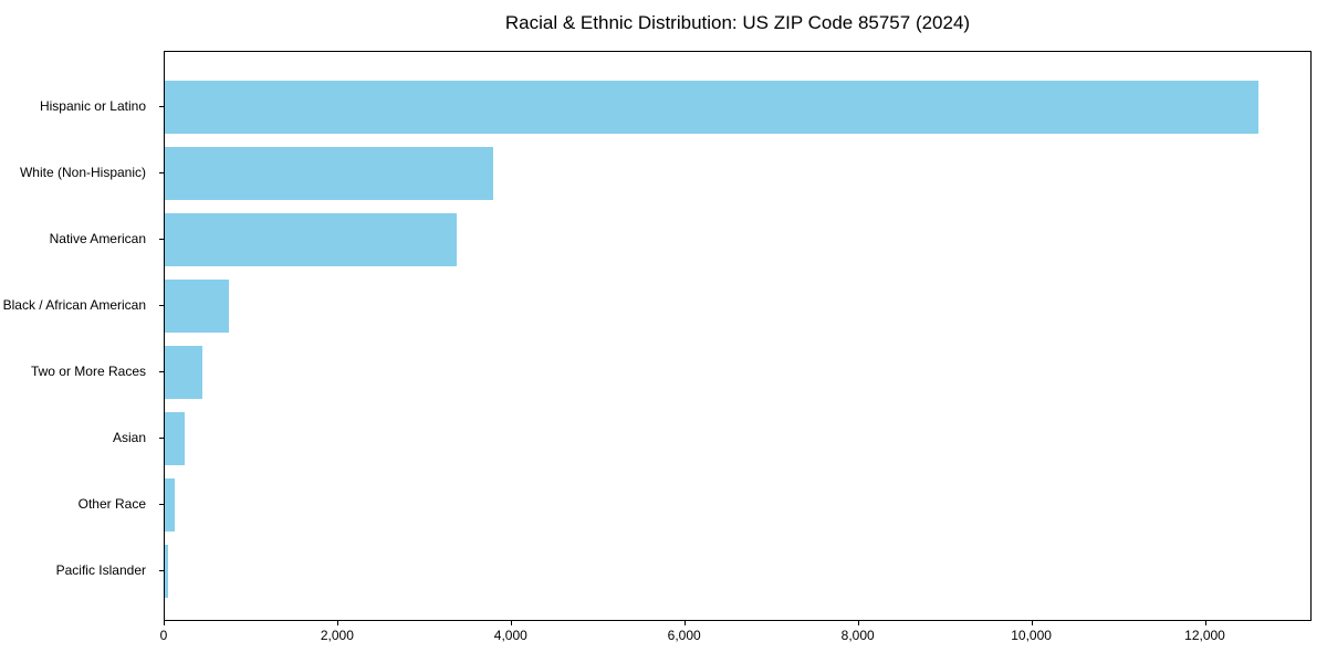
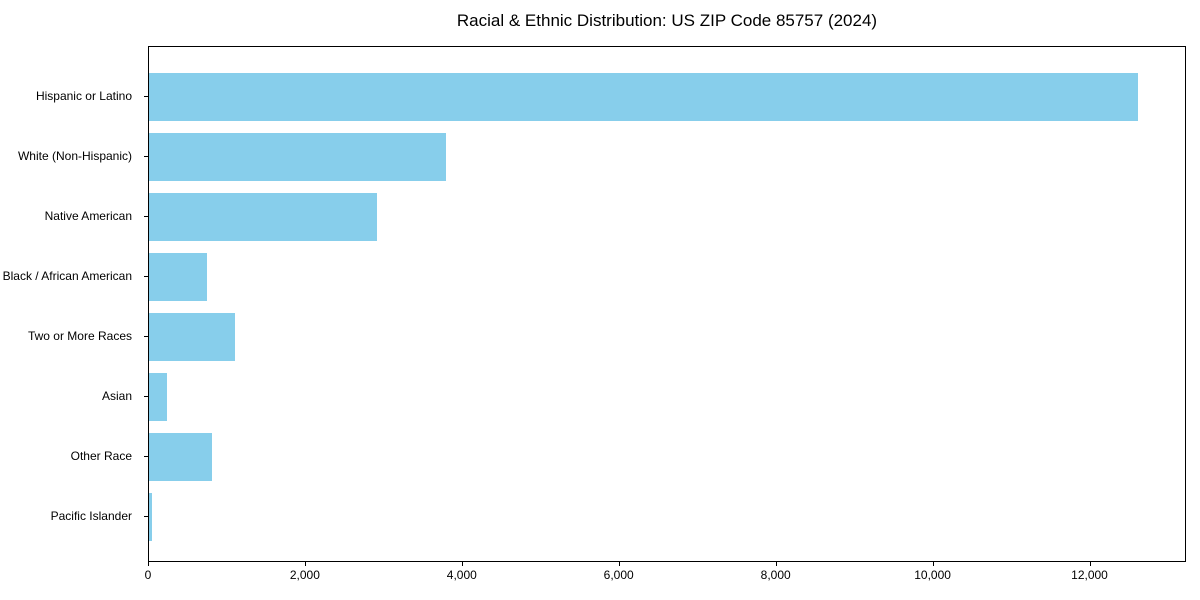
Native American: 3400 -> 2900
Two or More Races: 400 -> 1100
Other Race: 100 -> 800
